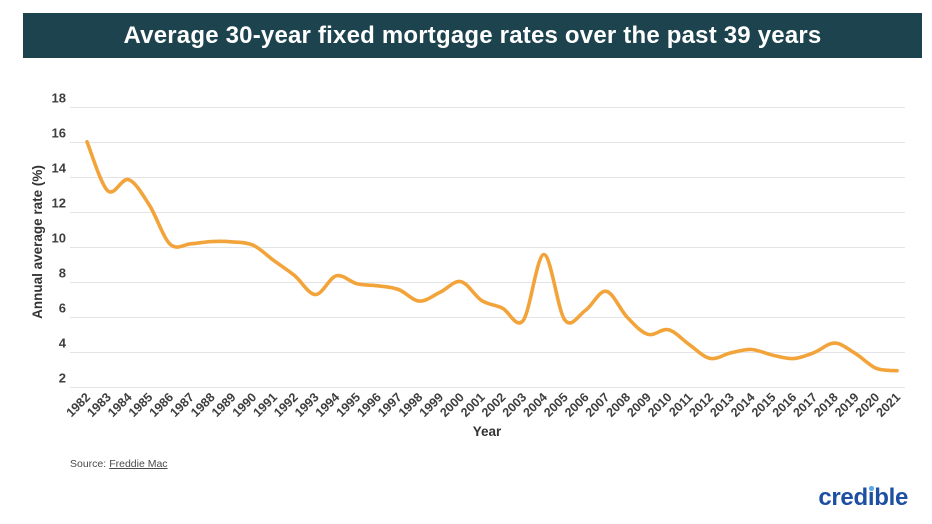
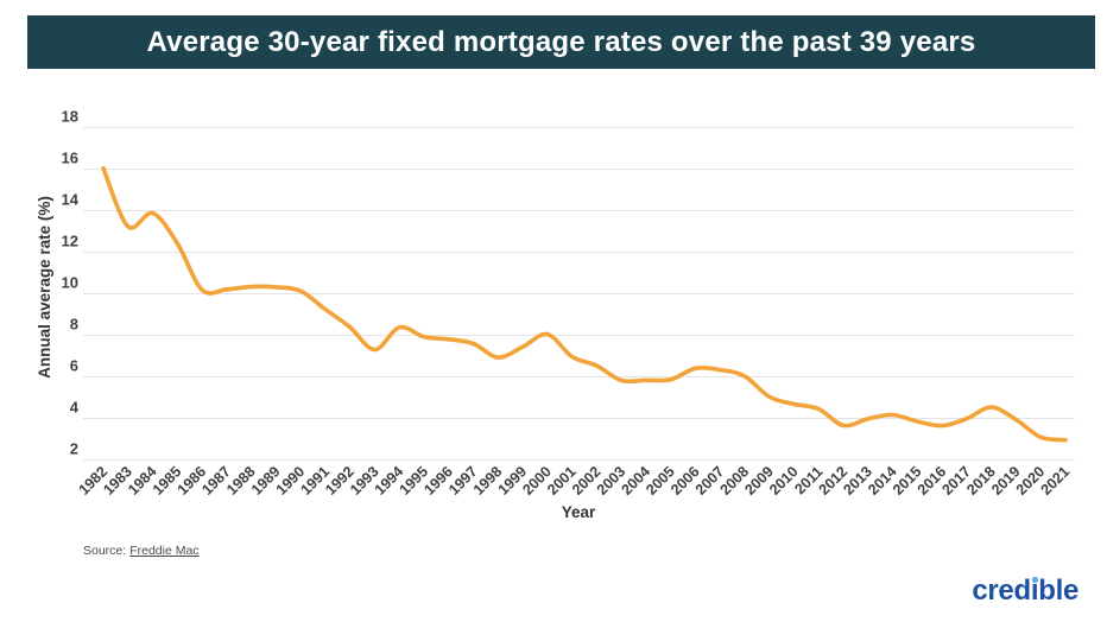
2004: 9.6 -> 5.8
2007: 7.5 -> 6.3
2010: 5.3 -> 4.7
